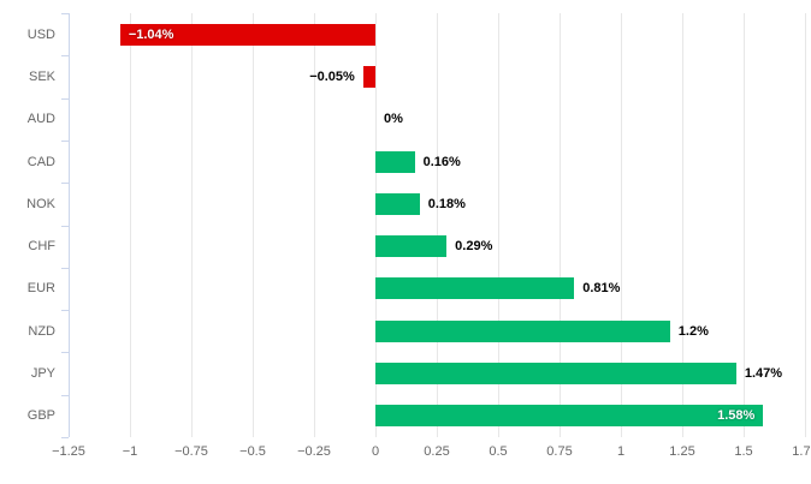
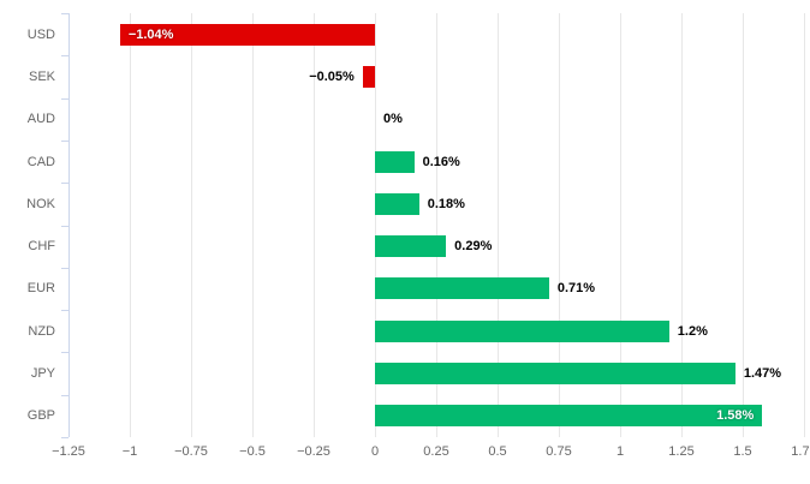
EUR: 0.81% -> 0.71%
